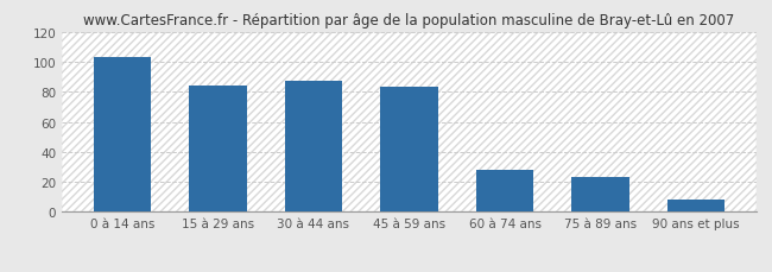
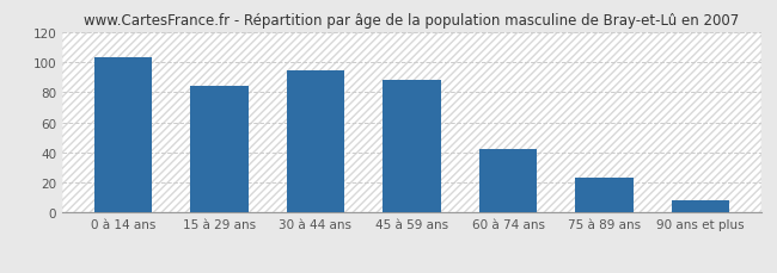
30 à 44 ans: 87 -> 94
45 à 59 ans: 83 -> 88
60 à 74 ans: 28 -> 42
